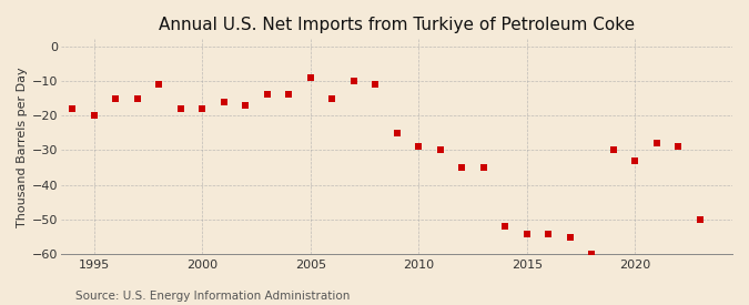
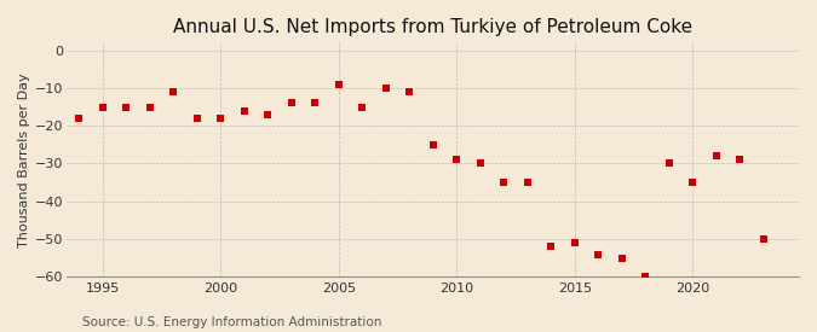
1995: -20 -> -15
2015: -54 -> -51
2020: -33 -> -35
